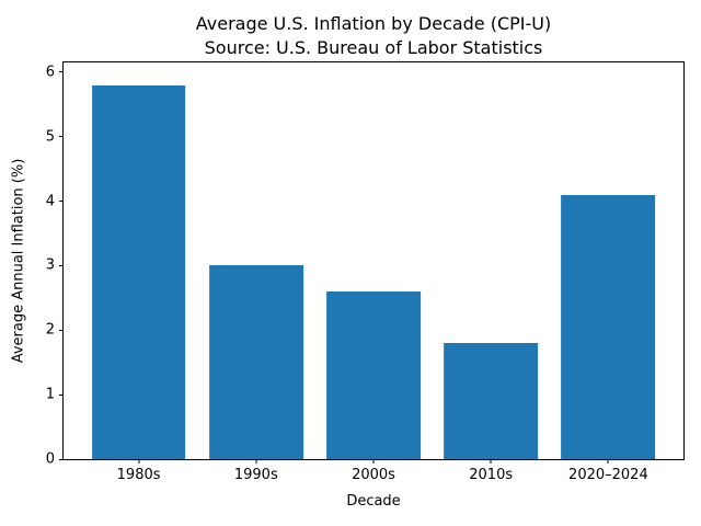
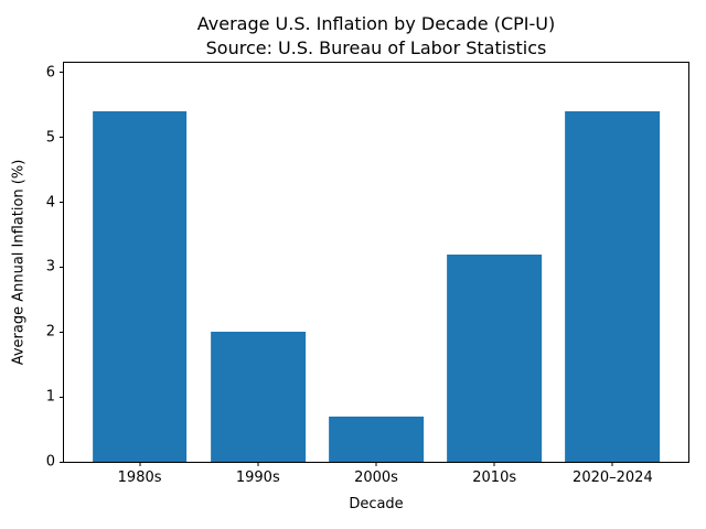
1980s: 5.8 -> 5.4
1990s: 3.0 -> 2.0
2000s: 2.6 -> 0.7
2010s: 1.8 -> 3.2
2020–2024: 4.1 -> 5.4
